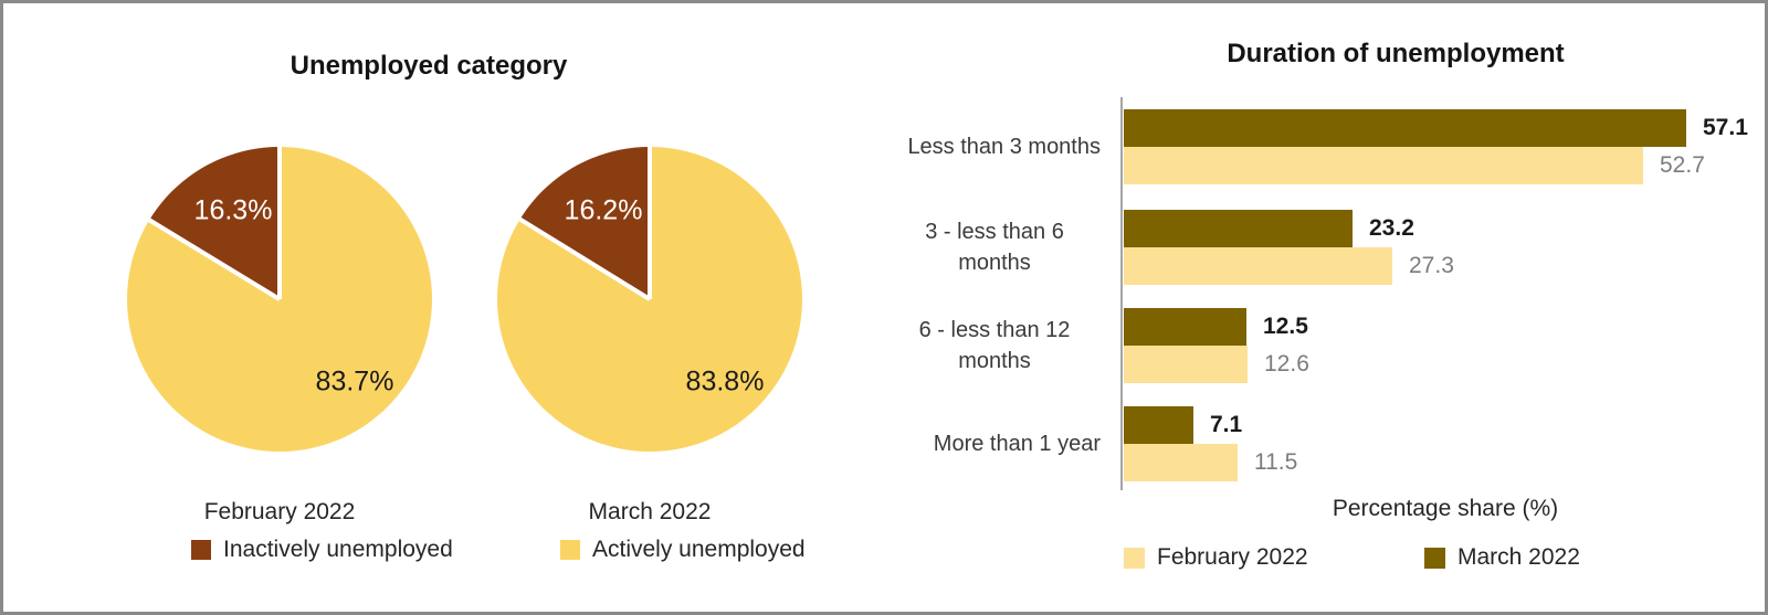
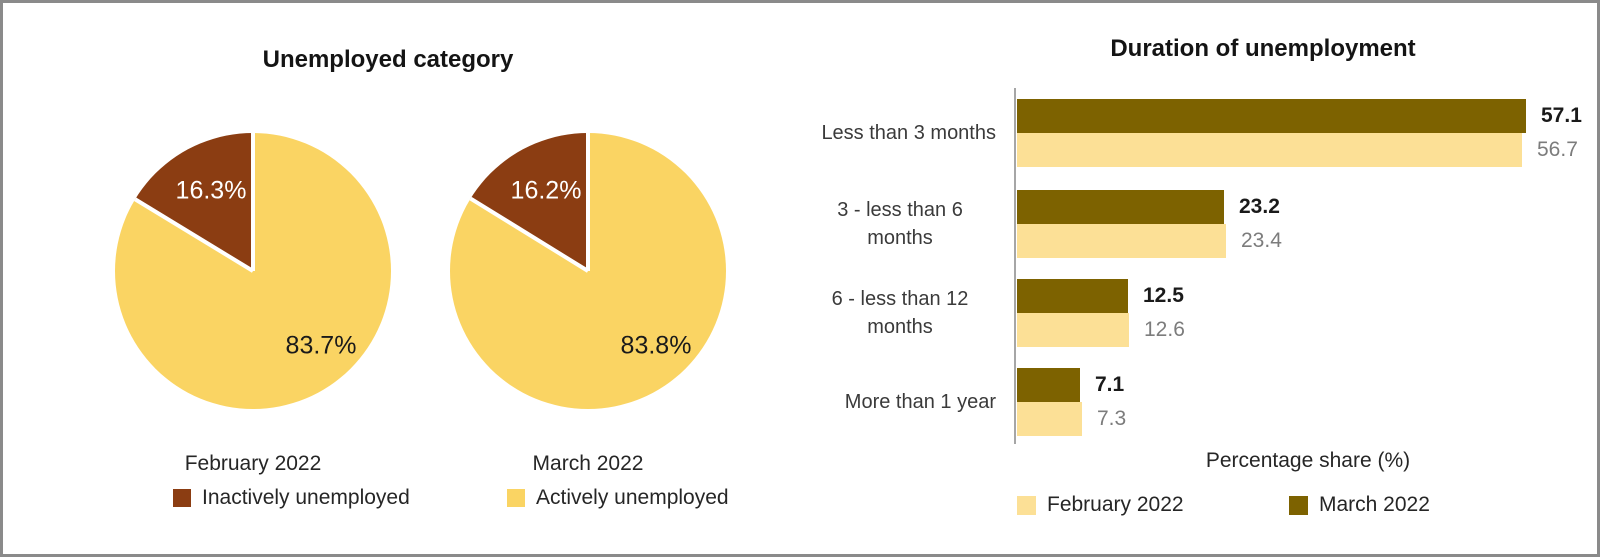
Duration of unemployment/February 2022/Less than 3 months: 52.7 -> 56.7
Duration of unemployment/February 2022/3 - less than 6 months: 27.3 -> 23.4
Duration of unemployment/February 2022/More than 1 year: 11.5 -> 7.3
